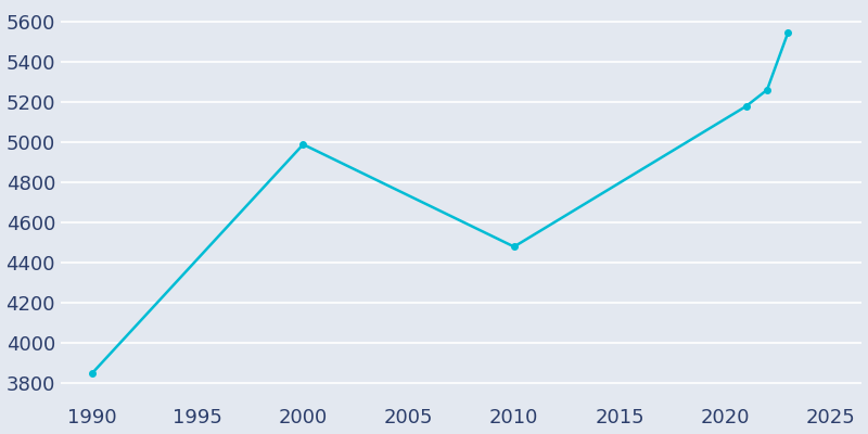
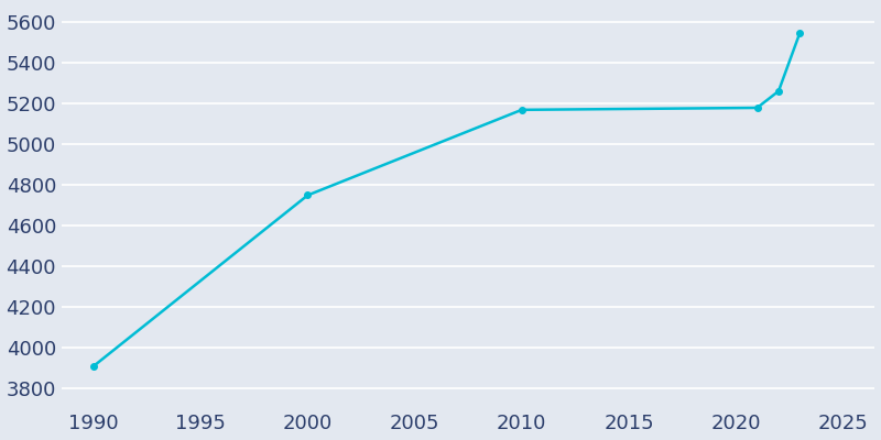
1990: 3850 -> 3910
2000: 4990 -> 4750
2010: 4480 -> 5170
